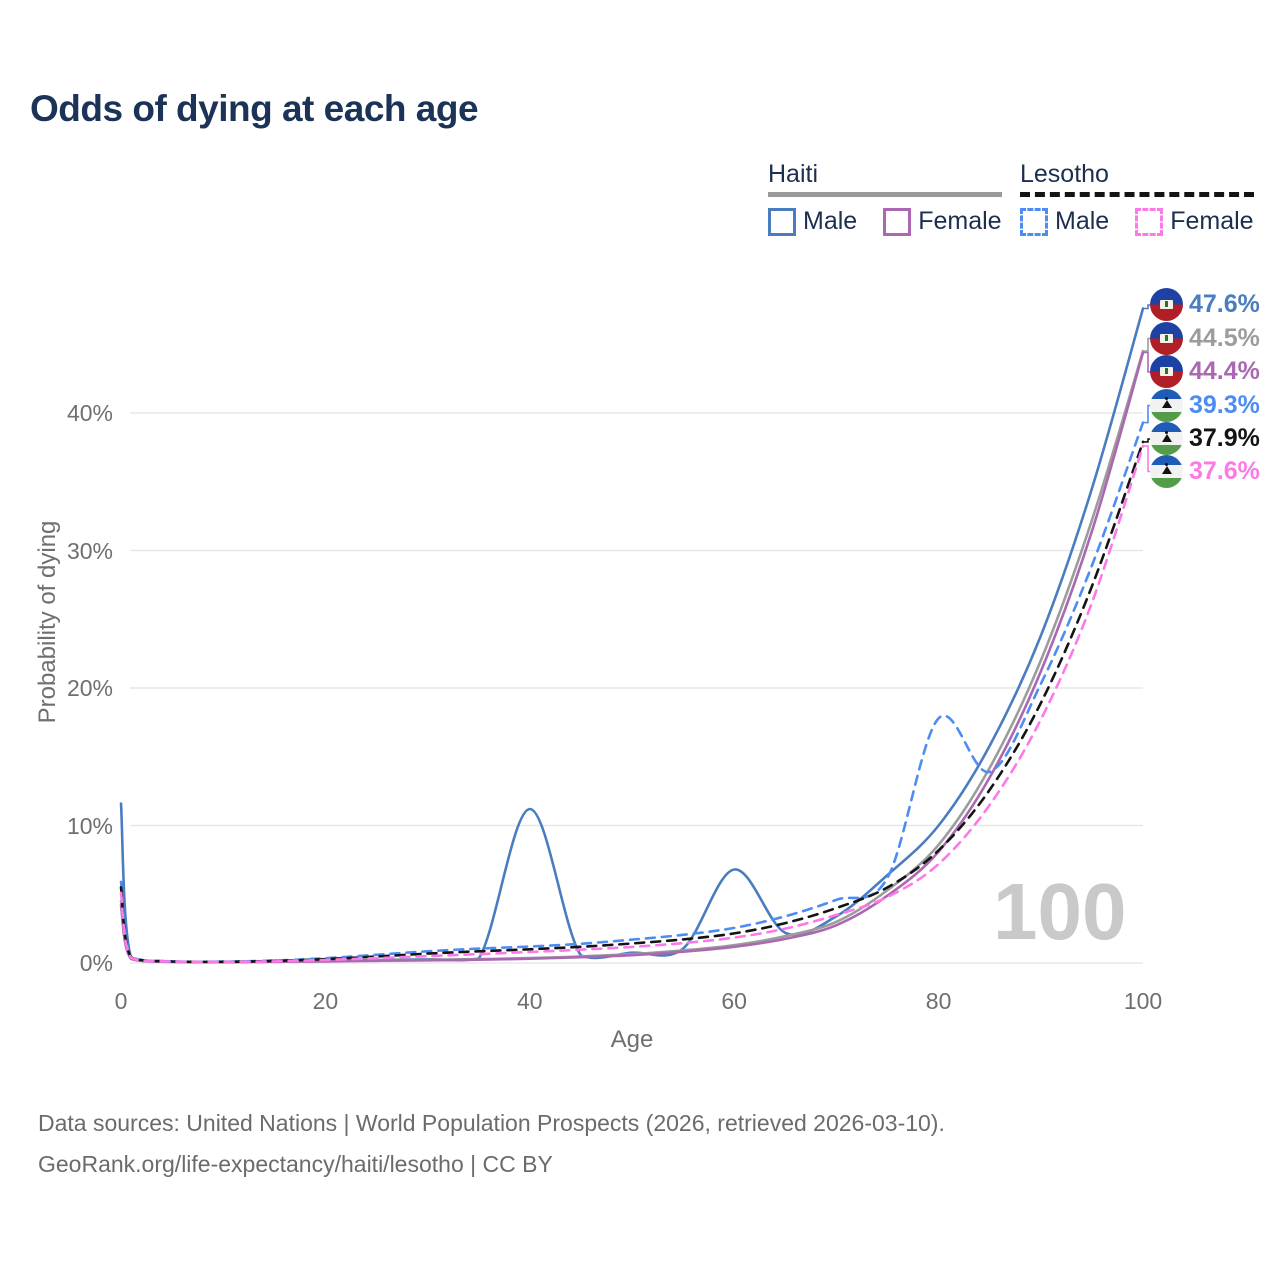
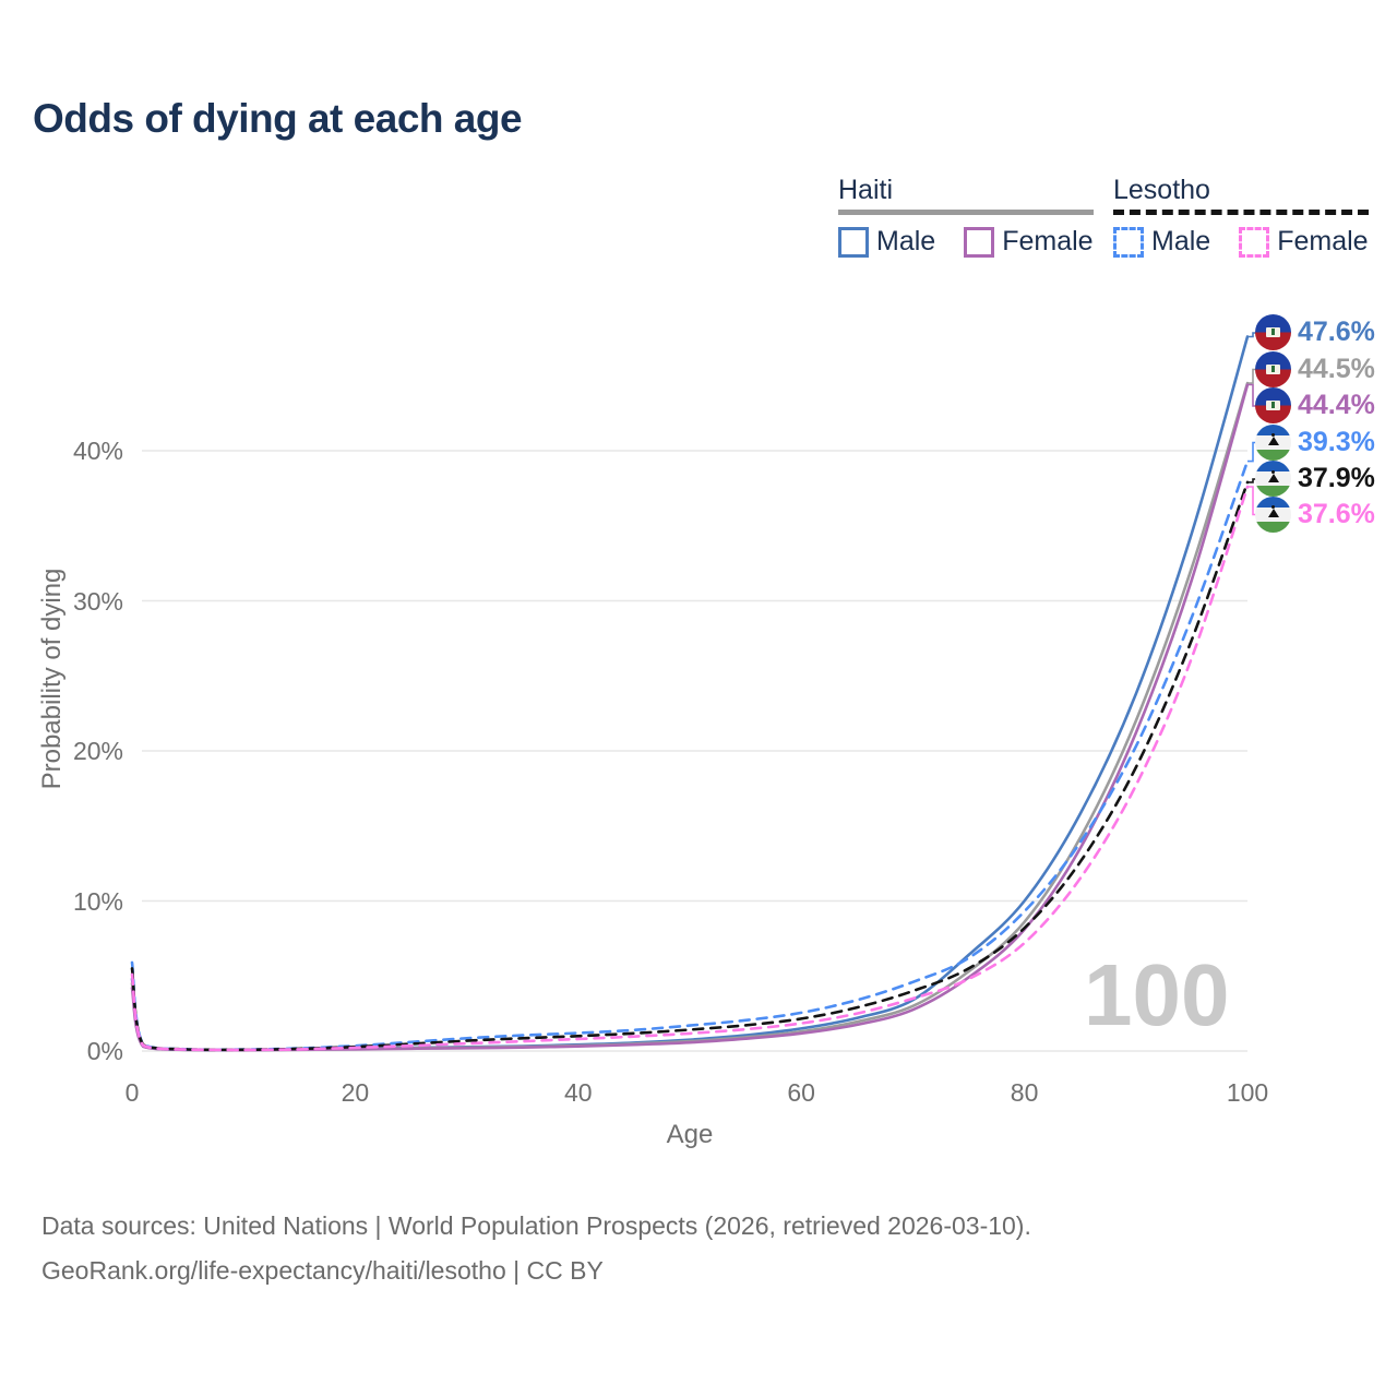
Haiti Male/0: 11.6% -> 4.8%
Haiti Male/40: 11.2% -> 0.4%
Haiti Male/60: 6.8% -> 1.5%
Lesotho Male/80: 17.8% -> 9.3%
